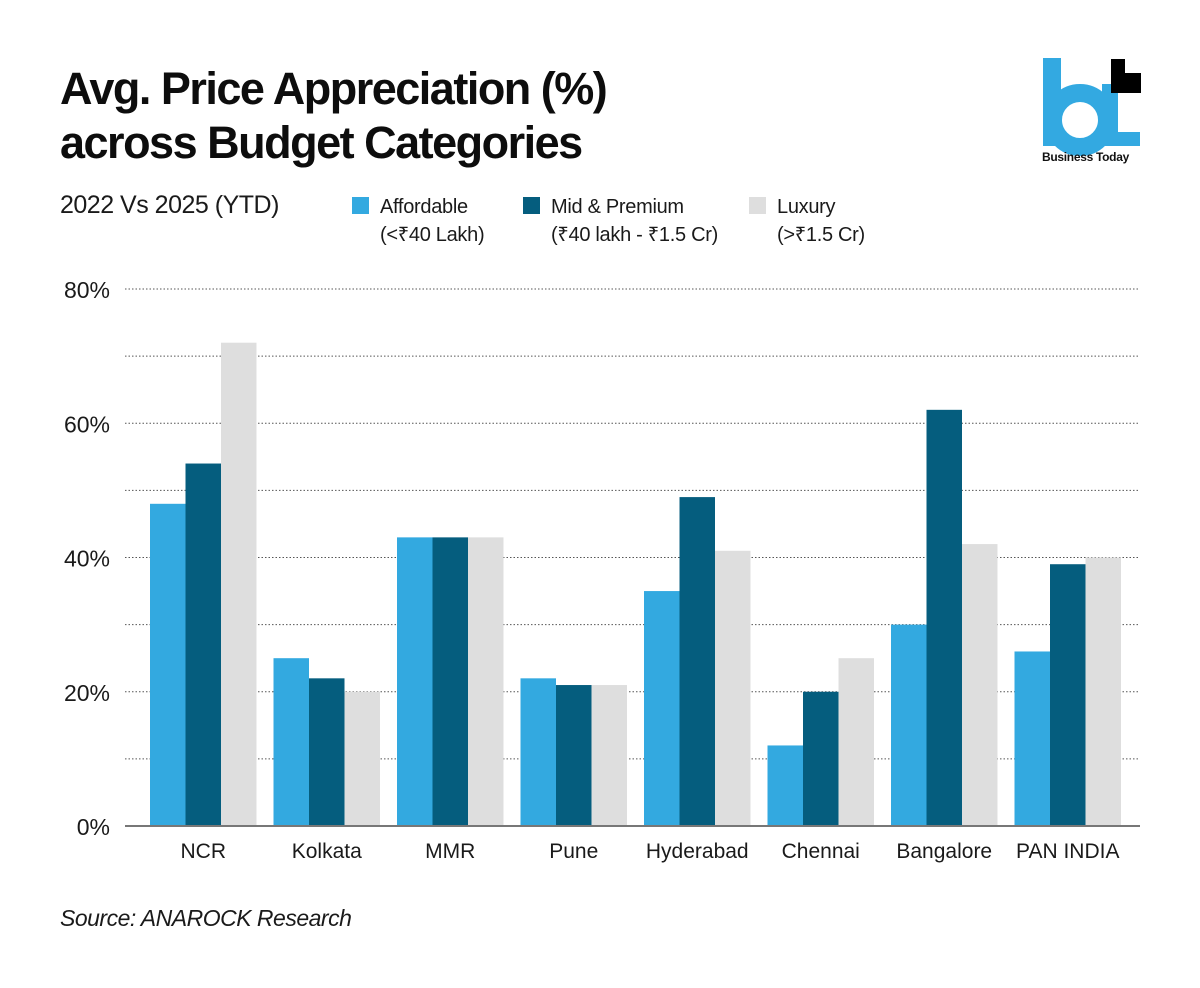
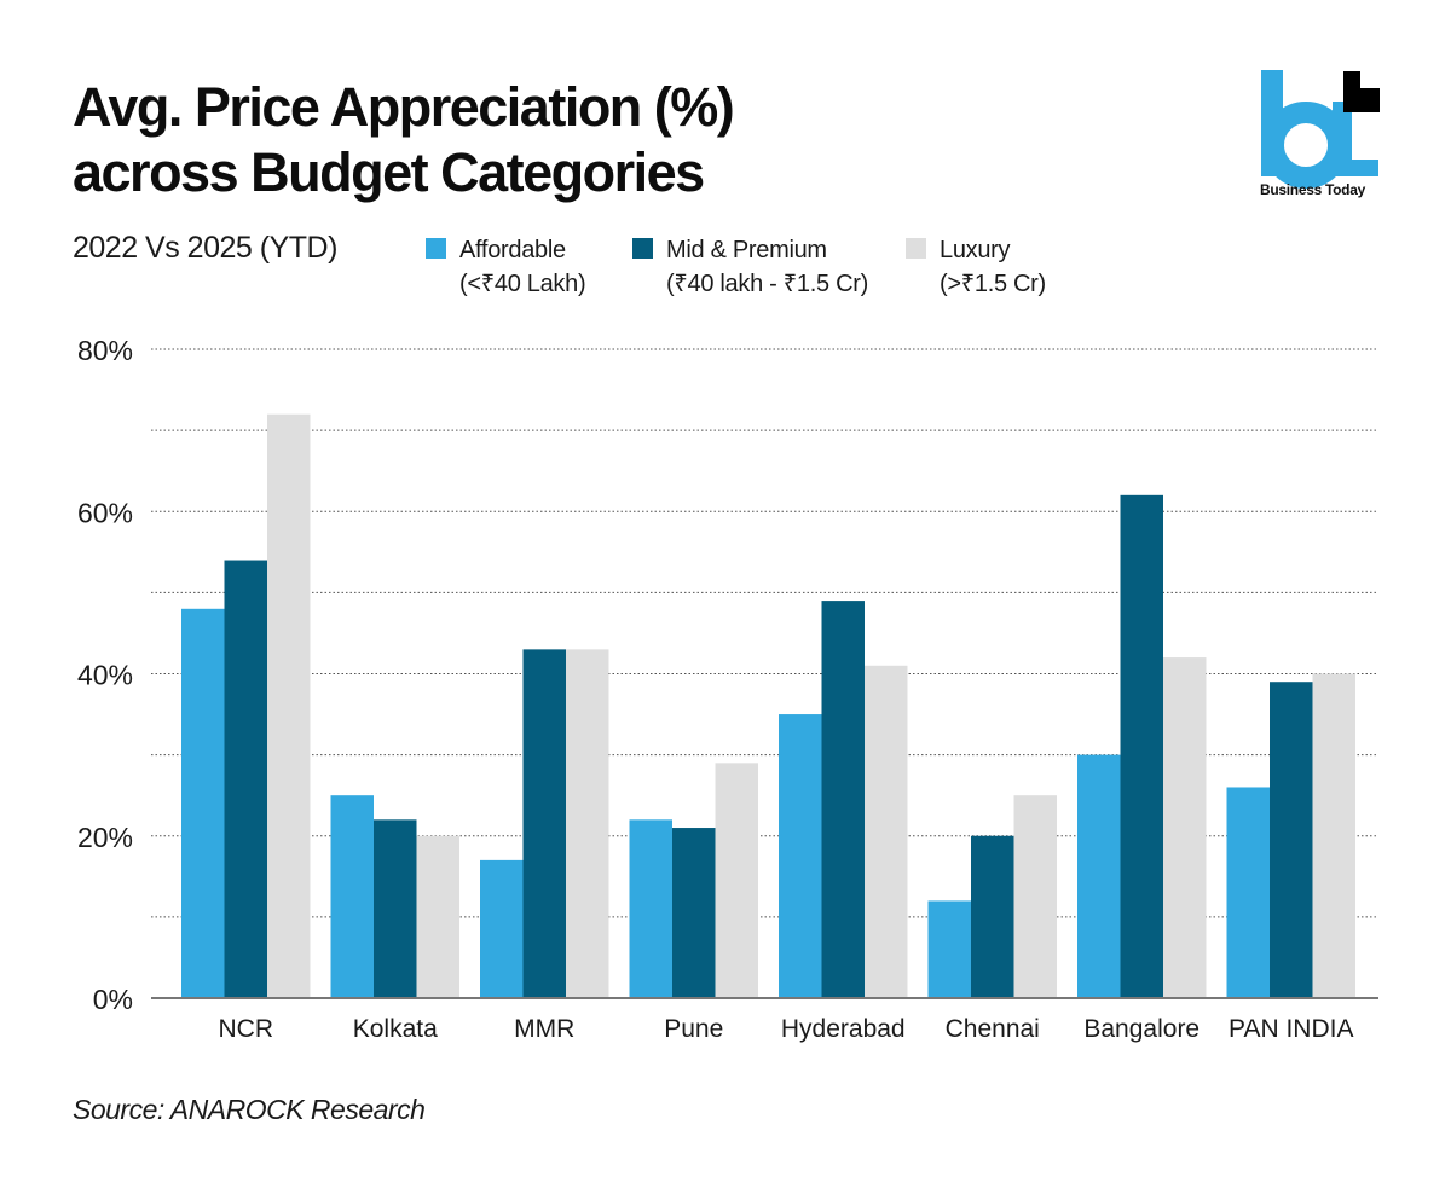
Affordable (<₹40 Lakh)/MMR: 43% -> 17%
Luxury (>₹1.5 Cr)/Pune: 21% -> 29%
